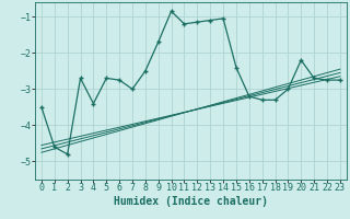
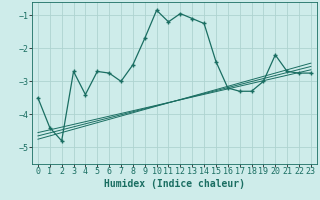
1: -4.60 -> -4.40
12: -1.15 -> -0.95
14: -1.05 -> -1.25
